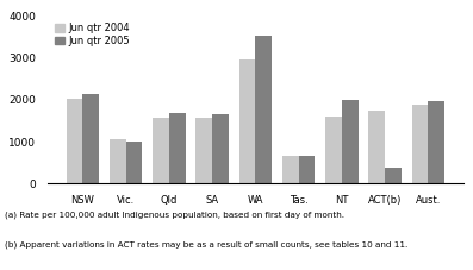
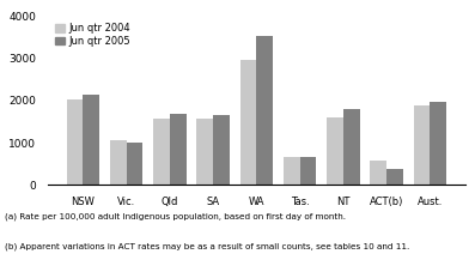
Jun qtr 2005/NT: 2000 -> 1800
Jun qtr 2004/ACT(b): 1750 -> 590
